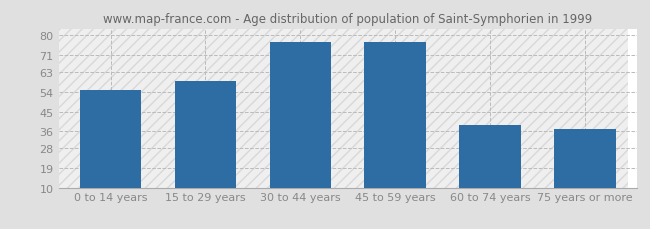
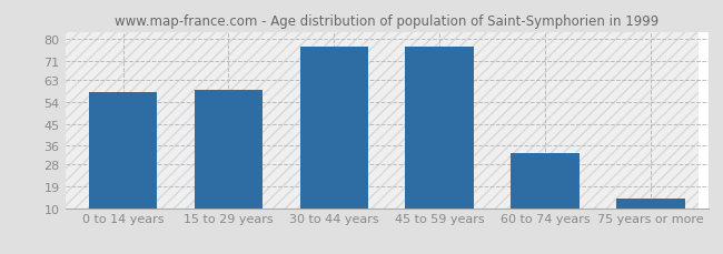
0 to 14 years: 55 -> 58
60 to 74 years: 39 -> 33
75 years or more: 37 -> 14
